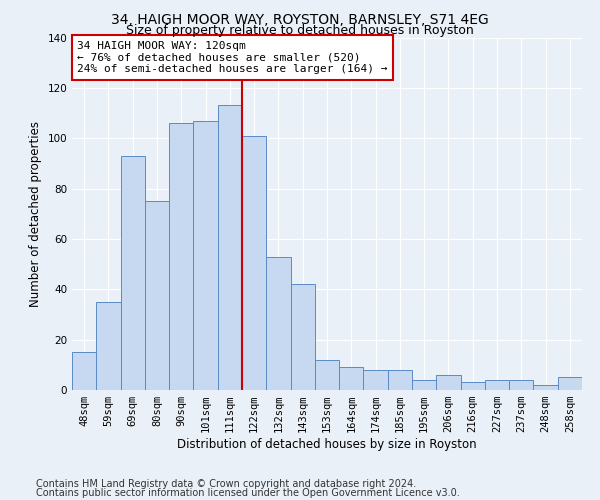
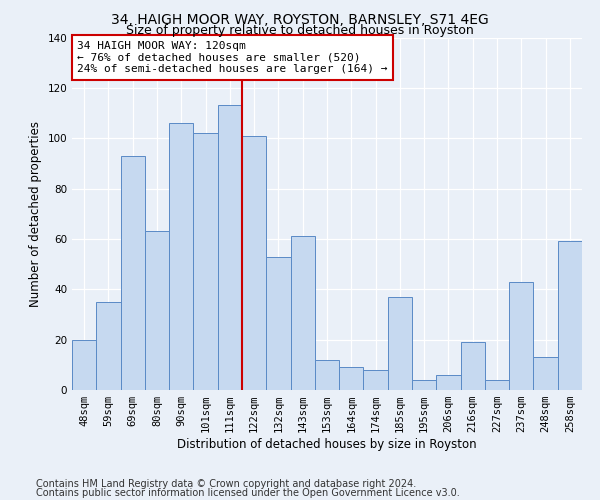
48sqm: 15 -> 20
80sqm: 75 -> 63
101sqm: 107 -> 102
143sqm: 42 -> 61
185sqm: 8 -> 37
216sqm: 3 -> 19
237sqm: 4 -> 43
248sqm: 2 -> 13
258sqm: 5 -> 59
